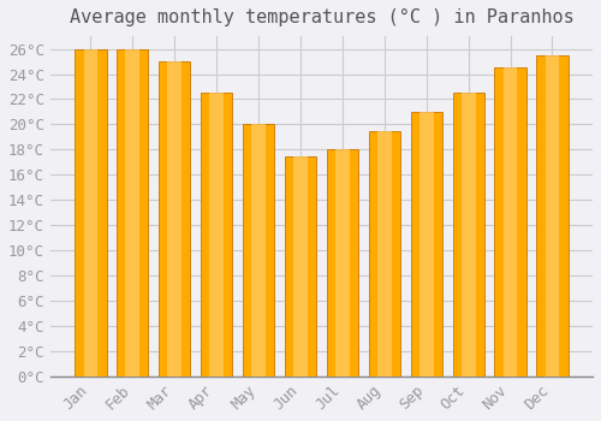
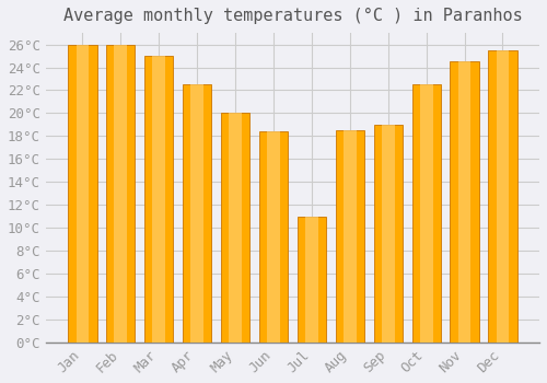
Jun: 17.5°C -> 18.4°C
Jul: 18.0°C -> 11.0°C
Aug: 19.5°C -> 18.5°C
Sep: 21.0°C -> 19.0°C
